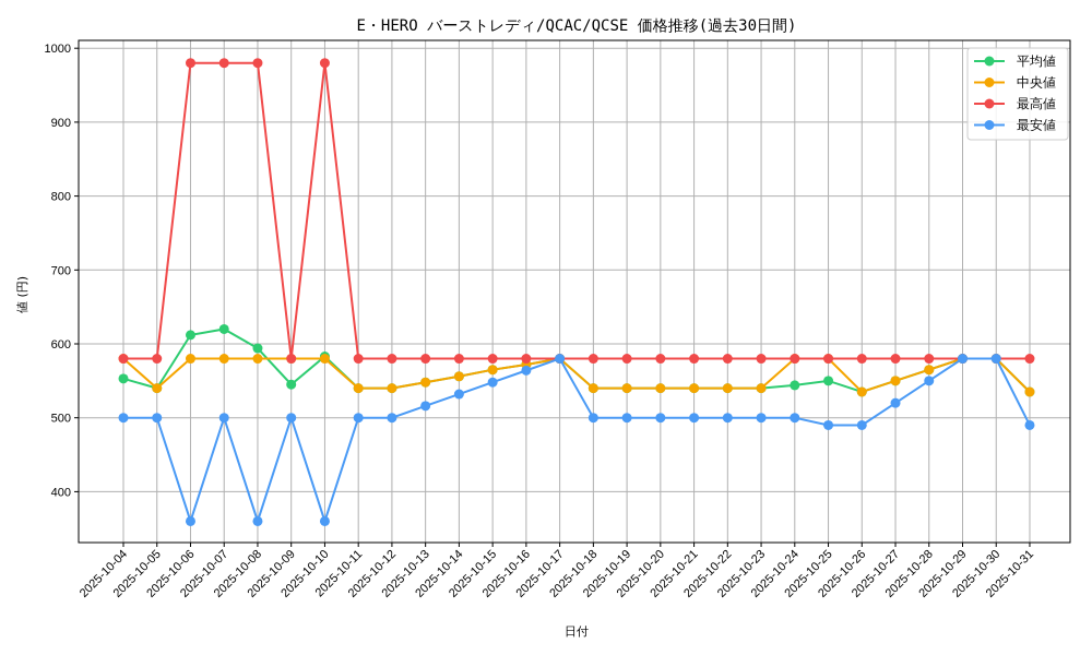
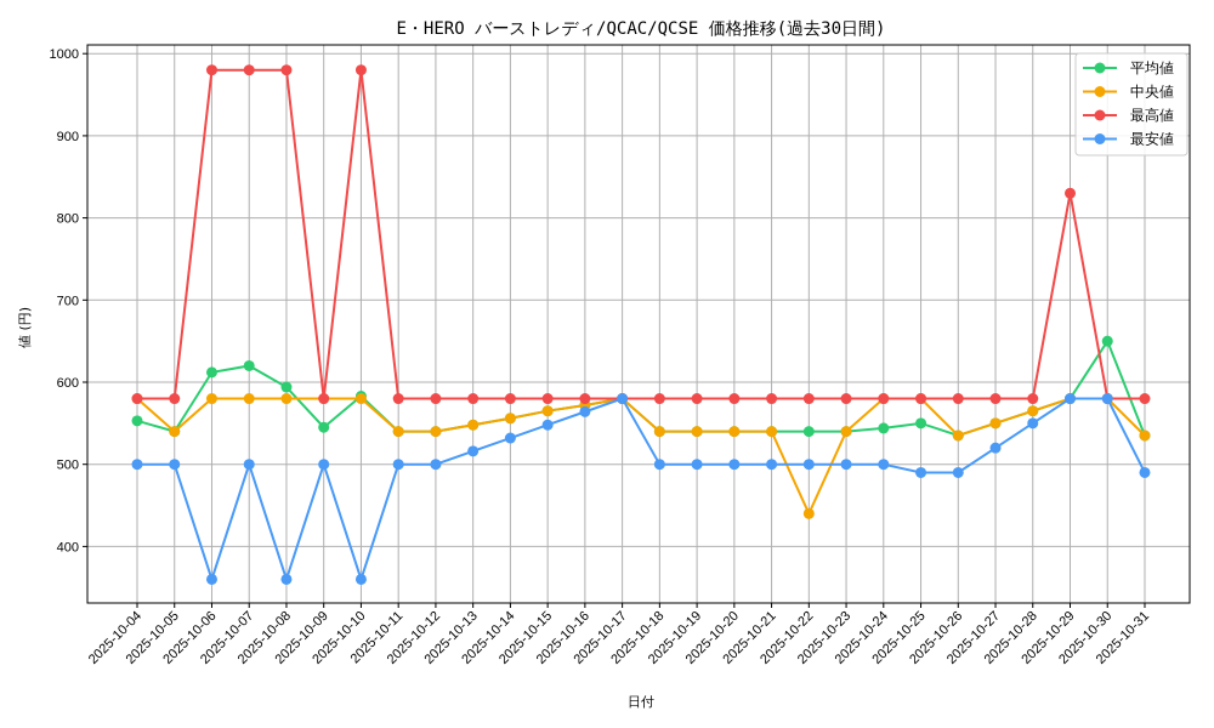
中央値/2025-10-22: 540 -> 440
最高値/2025-10-29: 580 -> 830
平均値/2025-10-30: 580 -> 650
